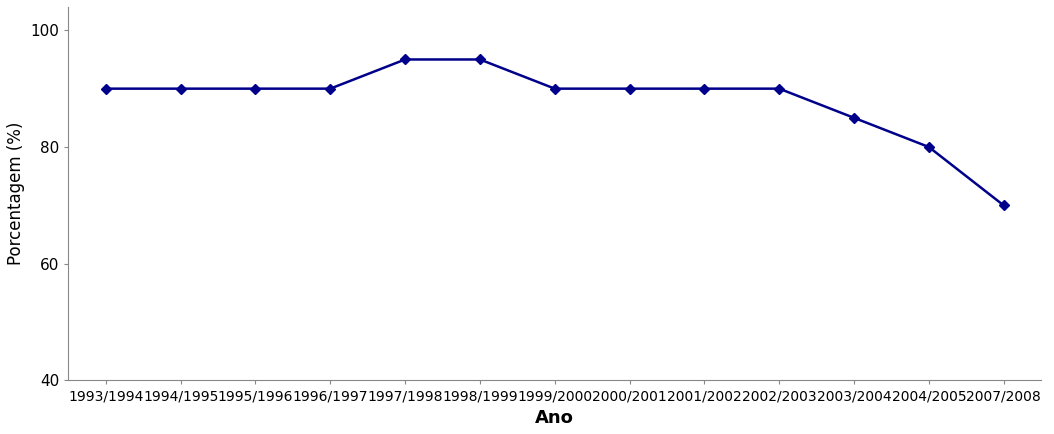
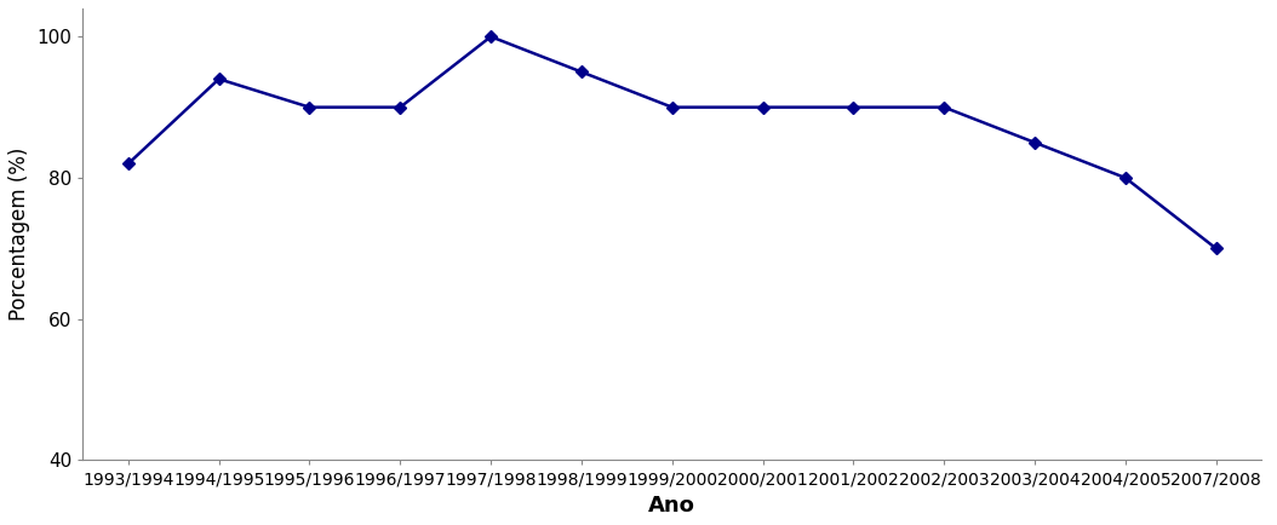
1993/1994: 90 -> 82
1994/1995: 90 -> 94
1997/1998: 95 -> 100
